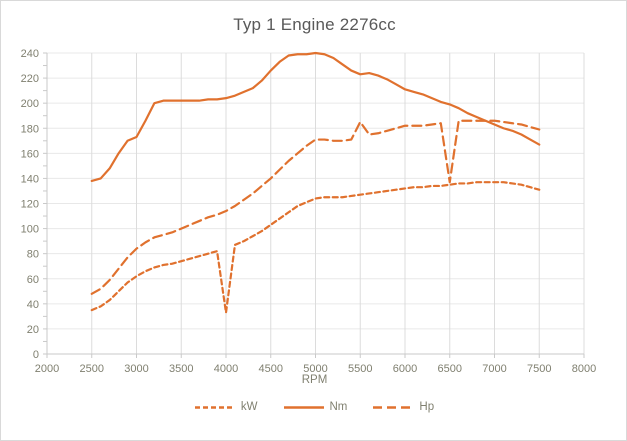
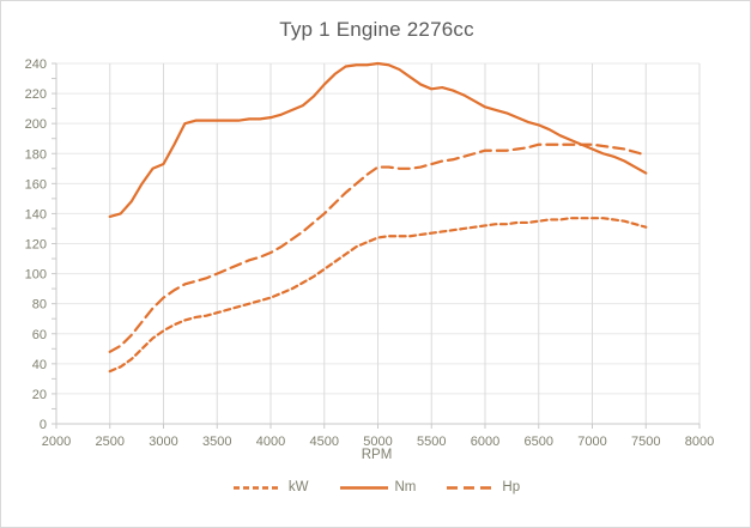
kW/4000: 33 -> 84
Hp/5500: 185 -> 173
Hp/6500: 137 -> 186
